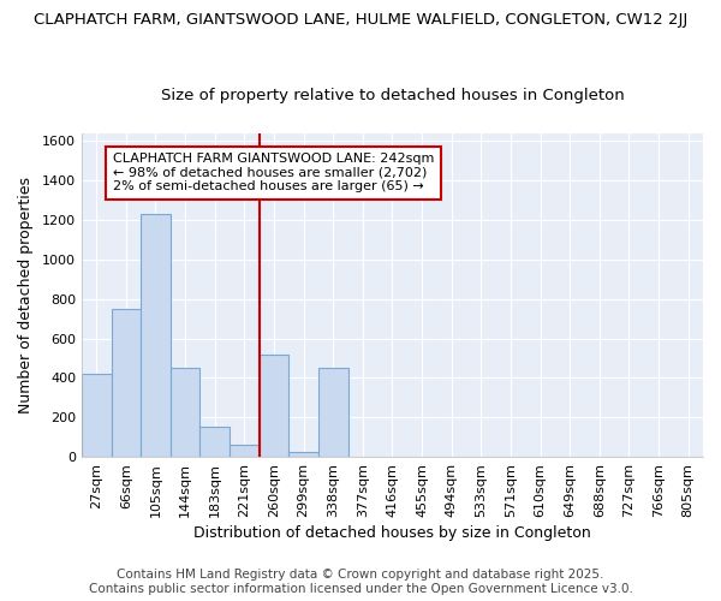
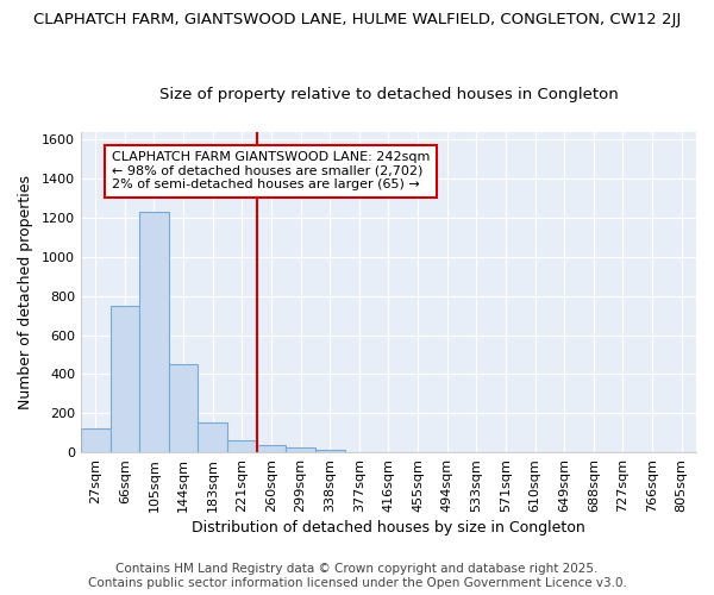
27sqm: 420 -> 120
260sqm: 520 -> 40
338sqm: 450 -> 10
